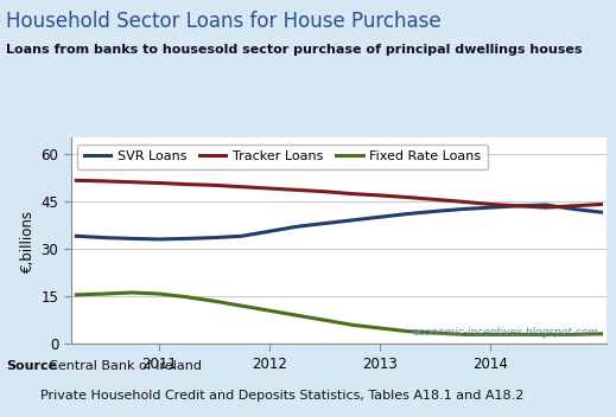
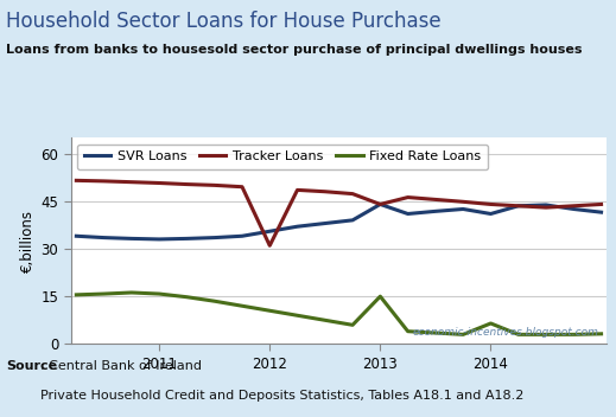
Tracker Loans/2012: 49.0 -> 31.0
SVR Loans/2013: 40.0 -> 44.0
Tracker Loans/2013: 46.8 -> 44.0
Fixed Rate Loans/2013: 5.0 -> 15.0
SVR Loans/2014: 43.0 -> 41.0
Fixed Rate Loans/2014: 3.0 -> 6.5
